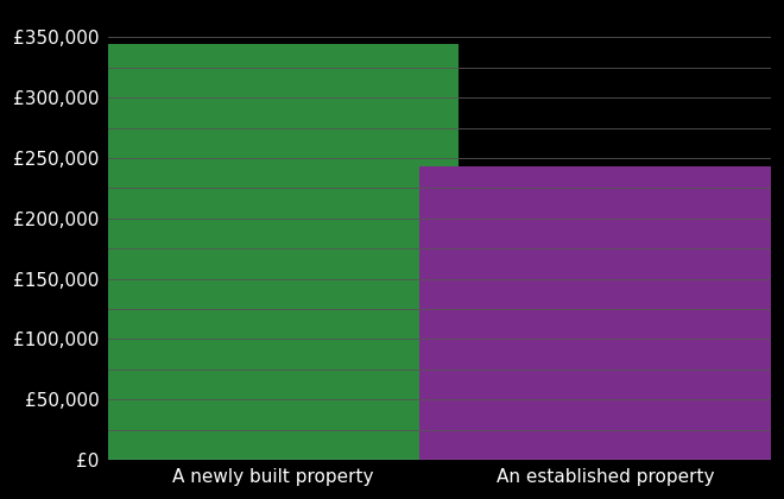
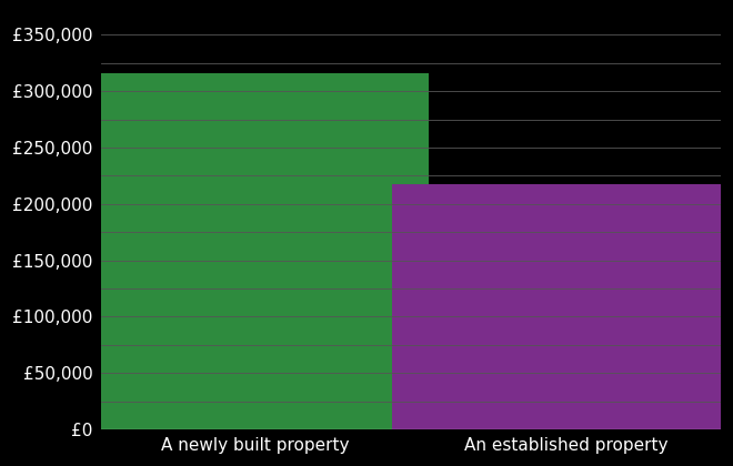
A newly built property: £345,000 -> £316,000
An established property: £243,000 -> £218,000
